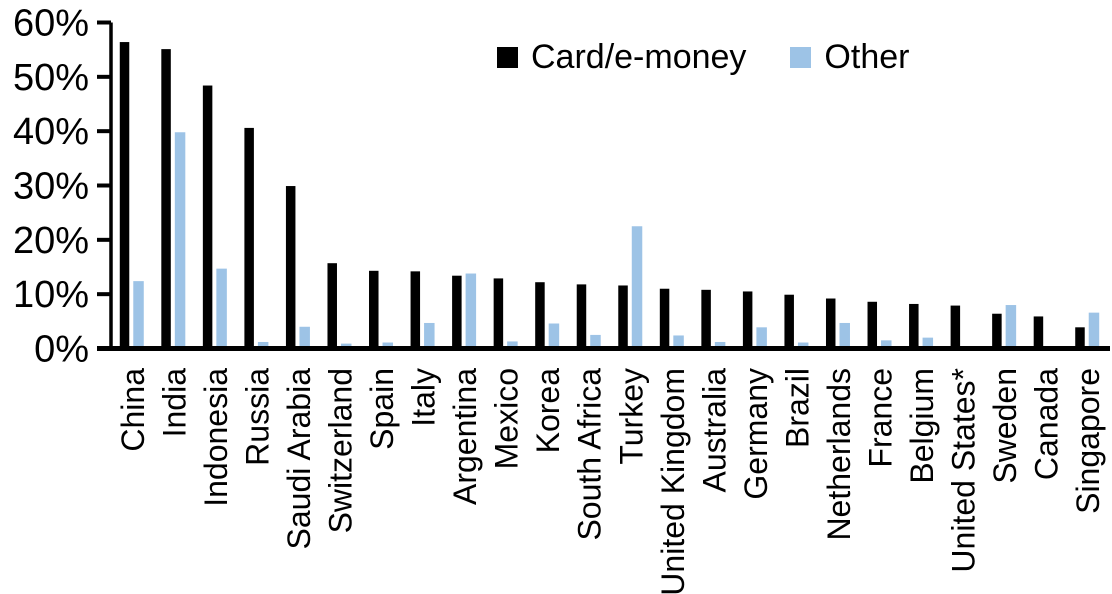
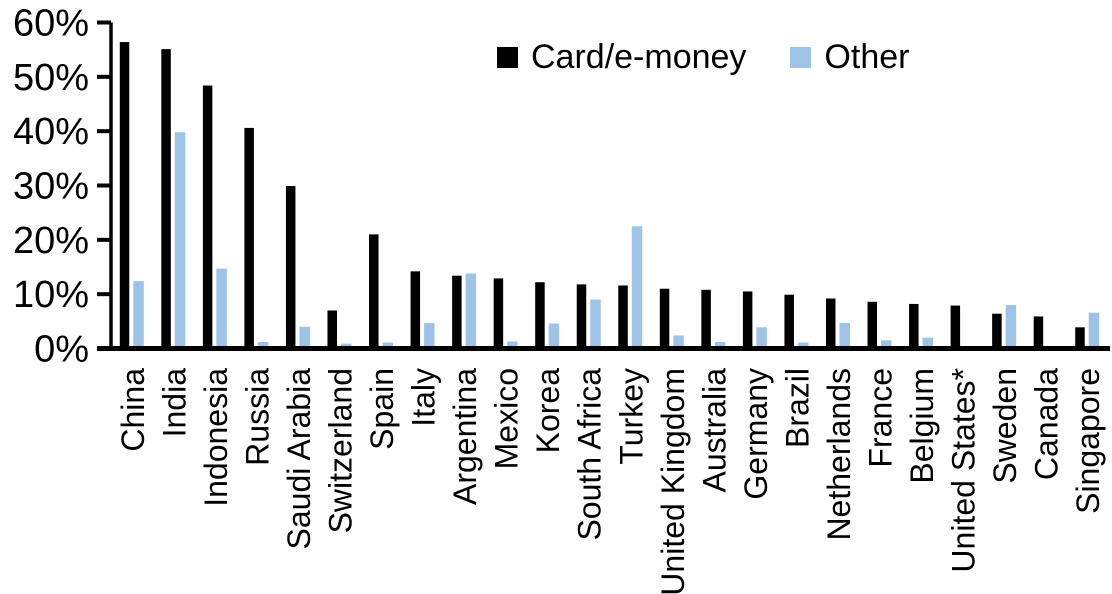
Card/e-money/Switzerland: 16% -> 7%
Card/e-money/Spain: 14% -> 21%
Other/South Africa: 2% -> 9%
